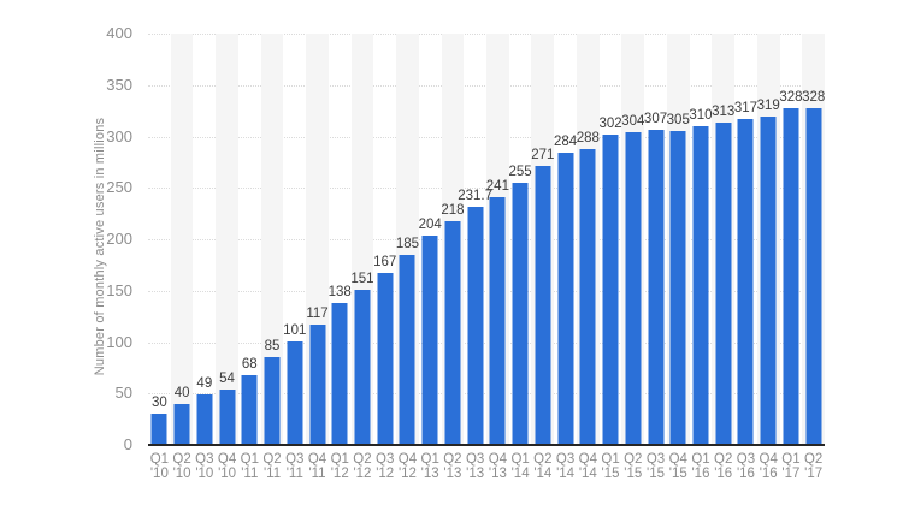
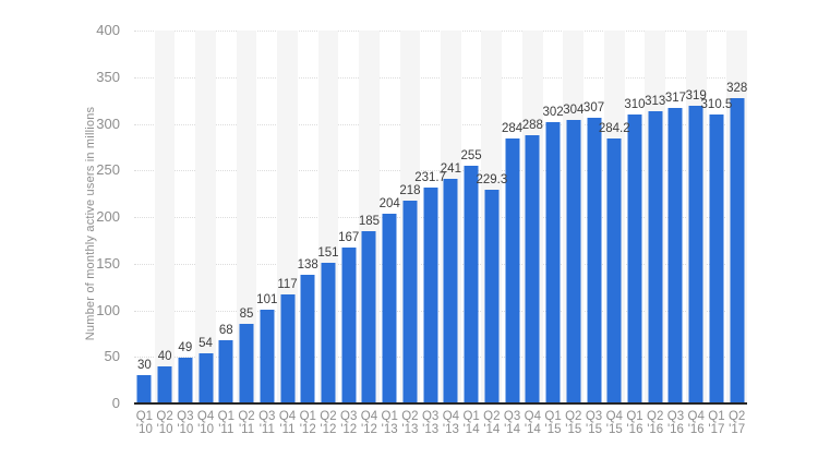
Q2 '14: 271 -> 229.3
Q4 '15: 305 -> 284.2
Q1 '17: 328 -> 310.5
